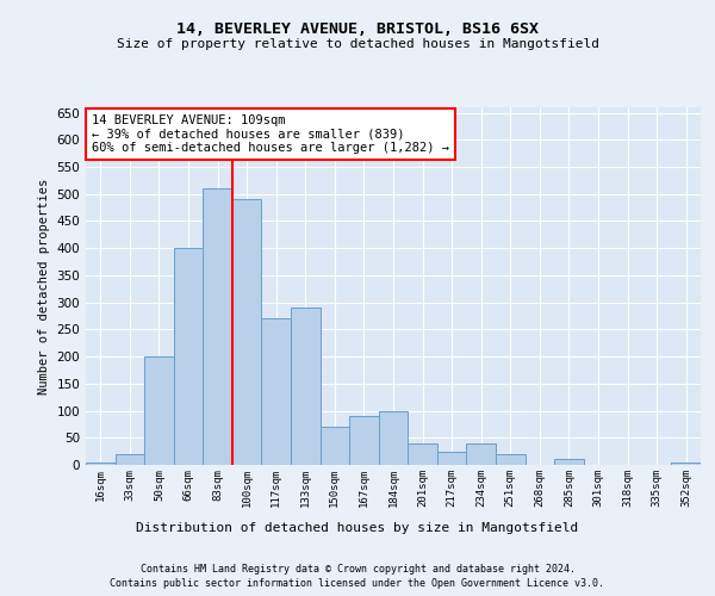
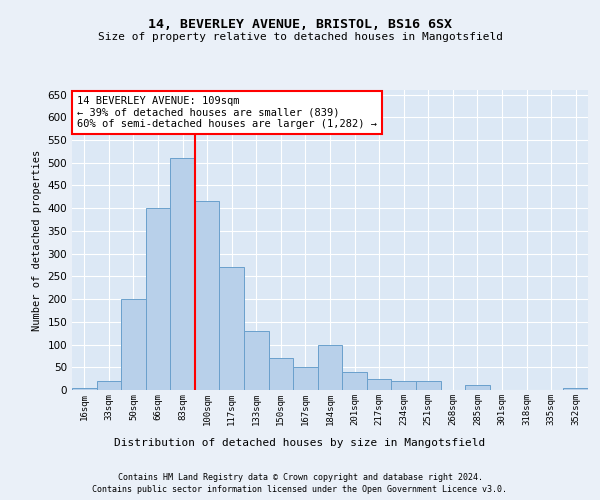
100sqm: 490 -> 415
133sqm: 290 -> 130
167sqm: 90 -> 50
234sqm: 40 -> 20
